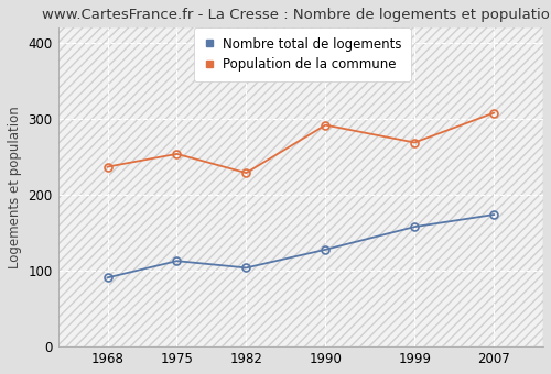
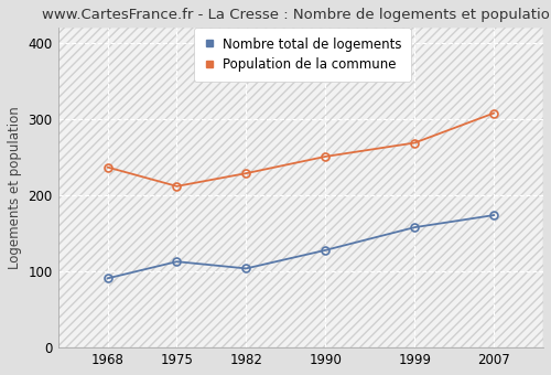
Population de la commune/1975: 254 -> 212
Population de la commune/1990: 292 -> 251
